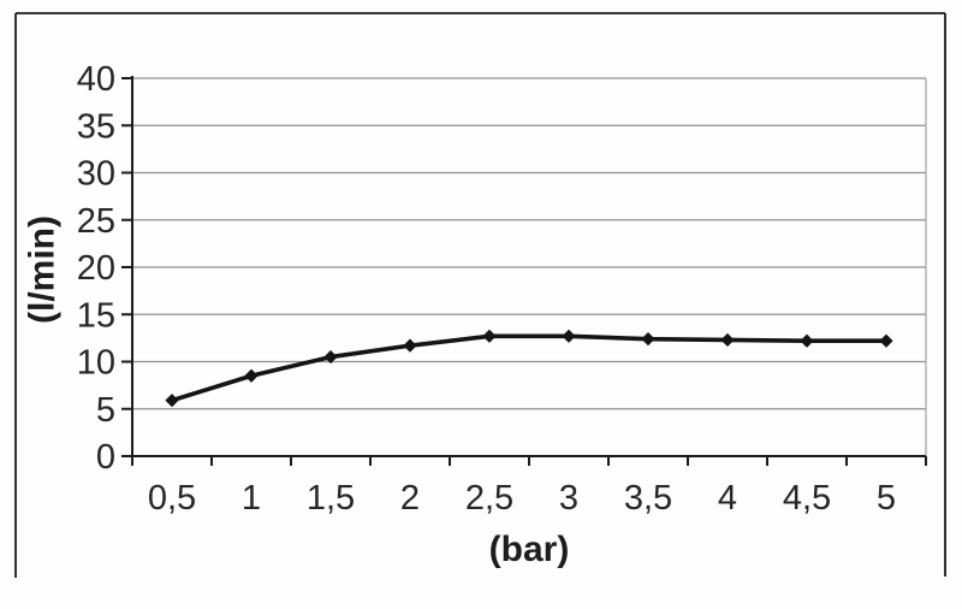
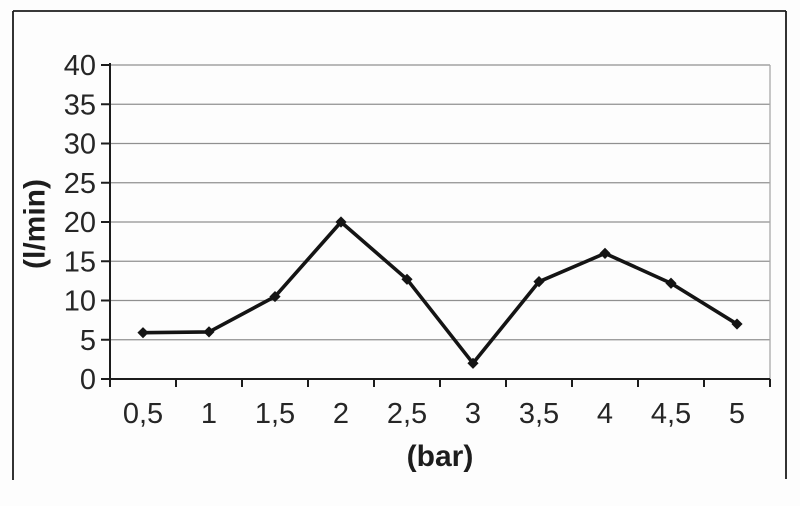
1: 8 -> 6
2: 12 -> 20
3: 13 -> 2
4: 12 -> 16
5: 12 -> 7
